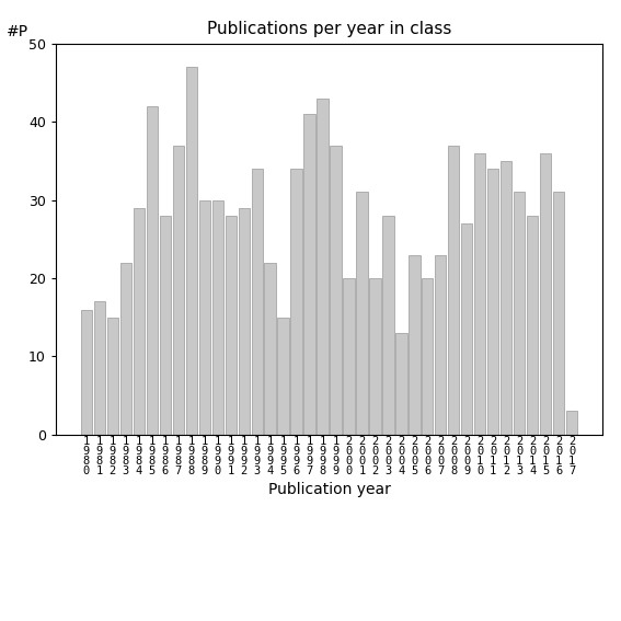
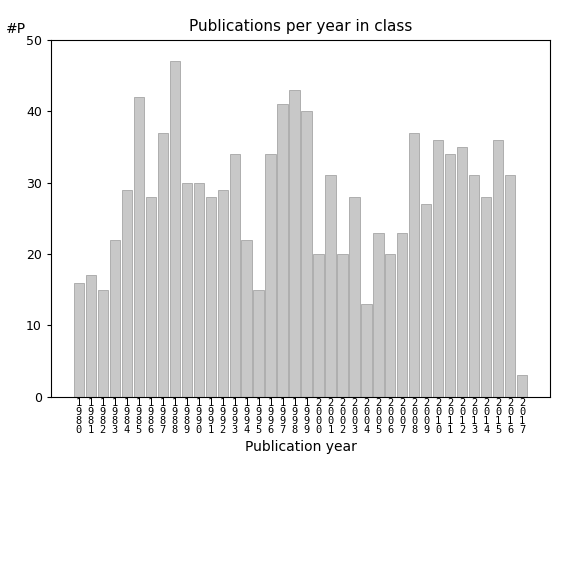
1 9 9 9: 37 -> 40
